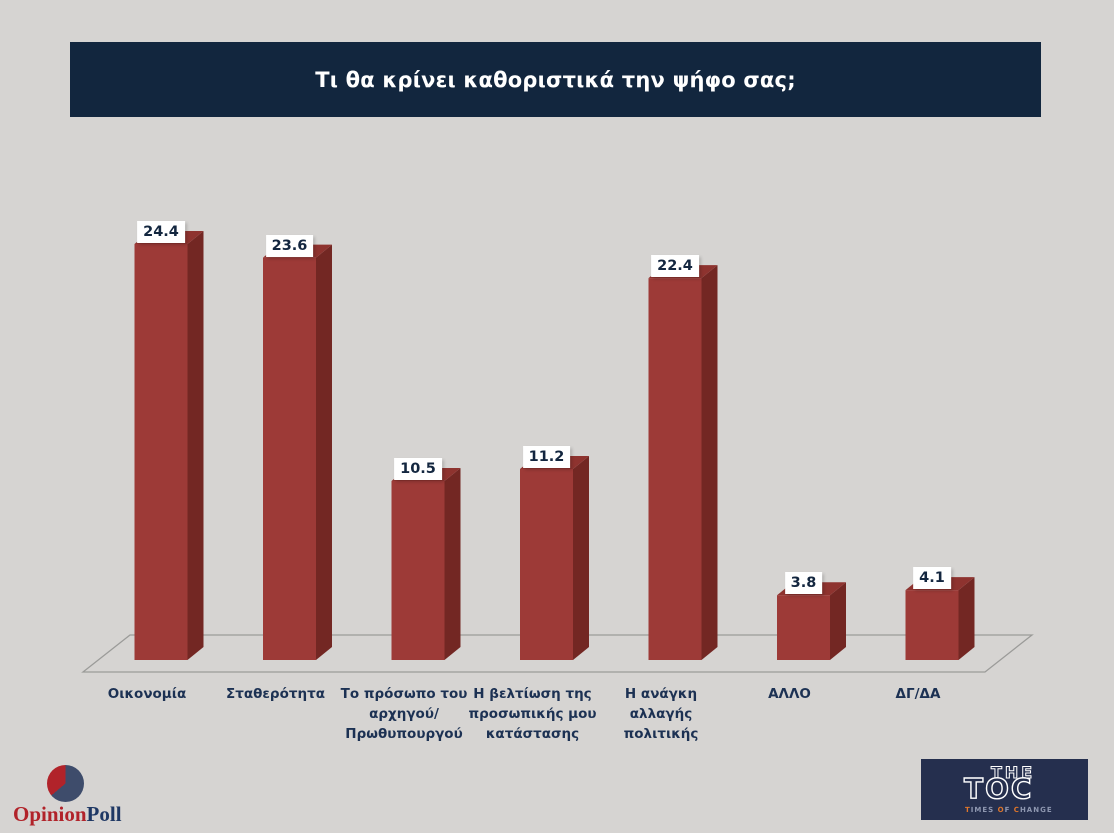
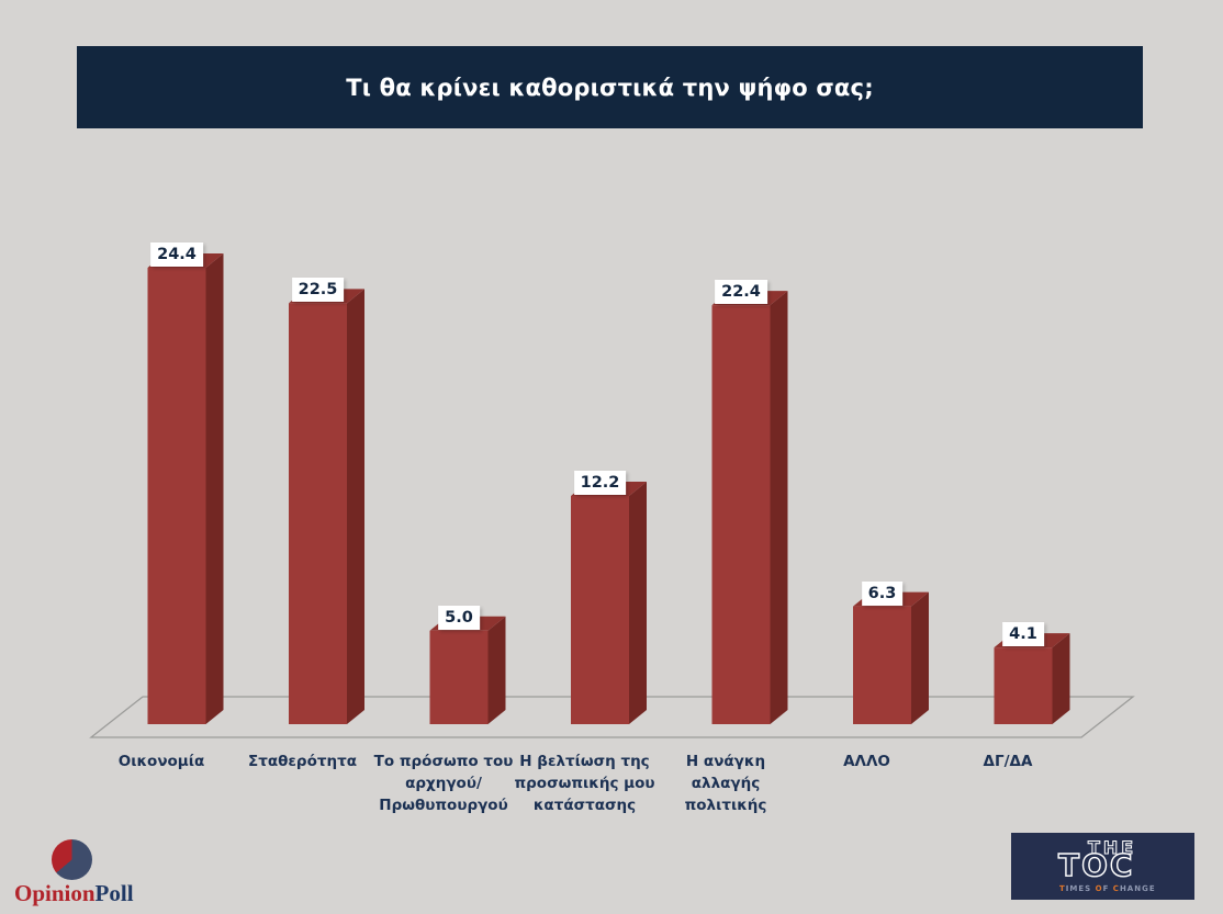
Σταθερότητα: 23.6 -> 22.5
Το πρόσωπο του αρχηγού/ Πρωθυπουργού: 10.5 -> 5.0
Η βελτίωση της προσωπικής μου κατάστασης: 11.2 -> 12.2
ΑΛΛΟ: 3.8 -> 6.3
